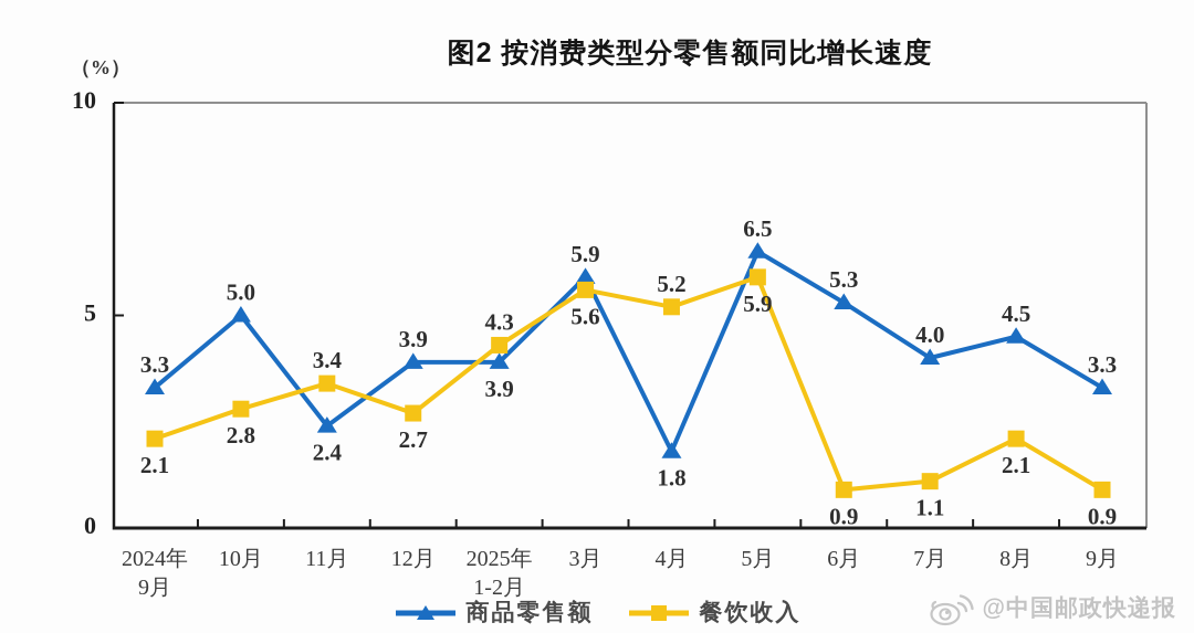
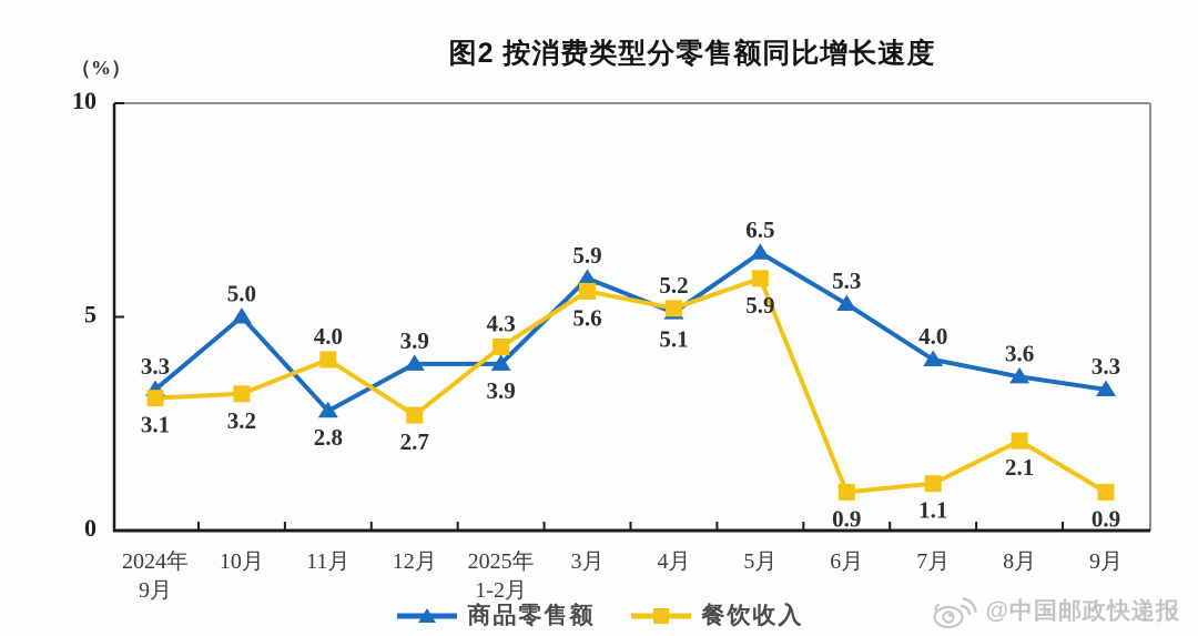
餐饮收入/2024年9月: 2.1 -> 3.1
餐饮收入/10月: 2.8 -> 3.2
商品零售额/11月: 2.4 -> 2.8
餐饮收入/11月: 3.4 -> 4.0
商品零售额/4月: 1.8 -> 5.1
商品零售额/8月: 4.5 -> 3.6
